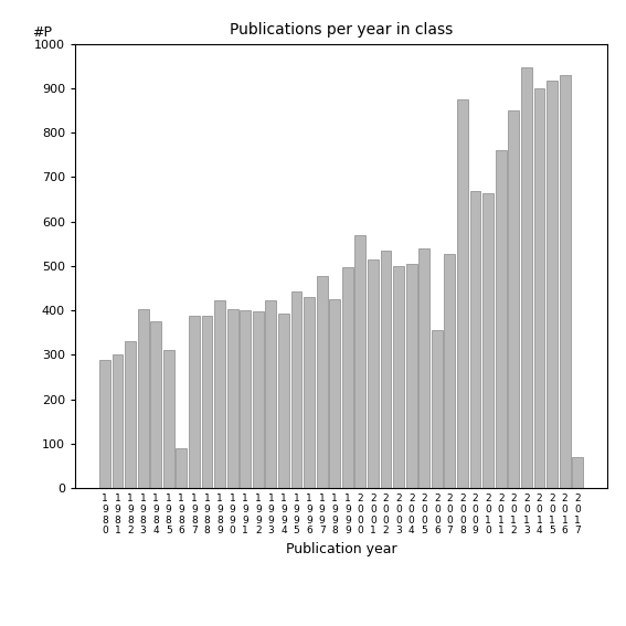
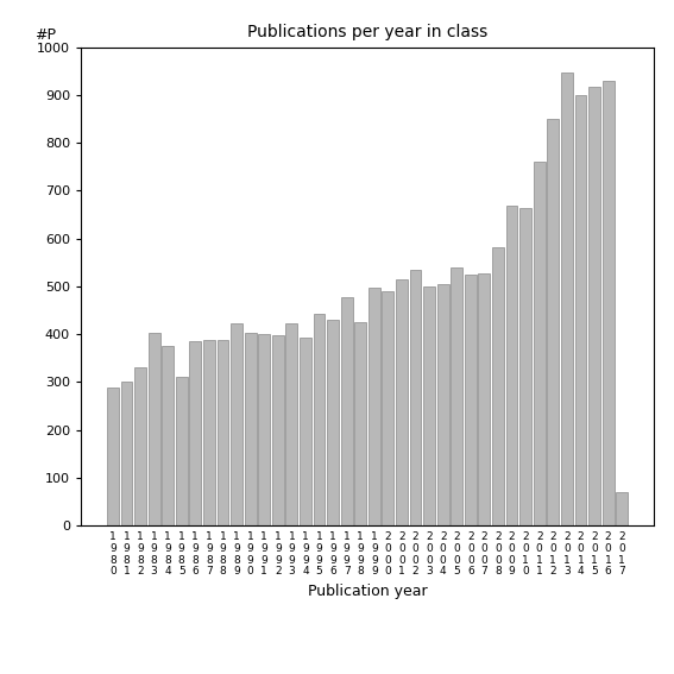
1 9 8 6: 90 -> 385
2 0 0 0: 570 -> 490
2 0 0 6: 355 -> 525
2 0 0 8: 875 -> 583
